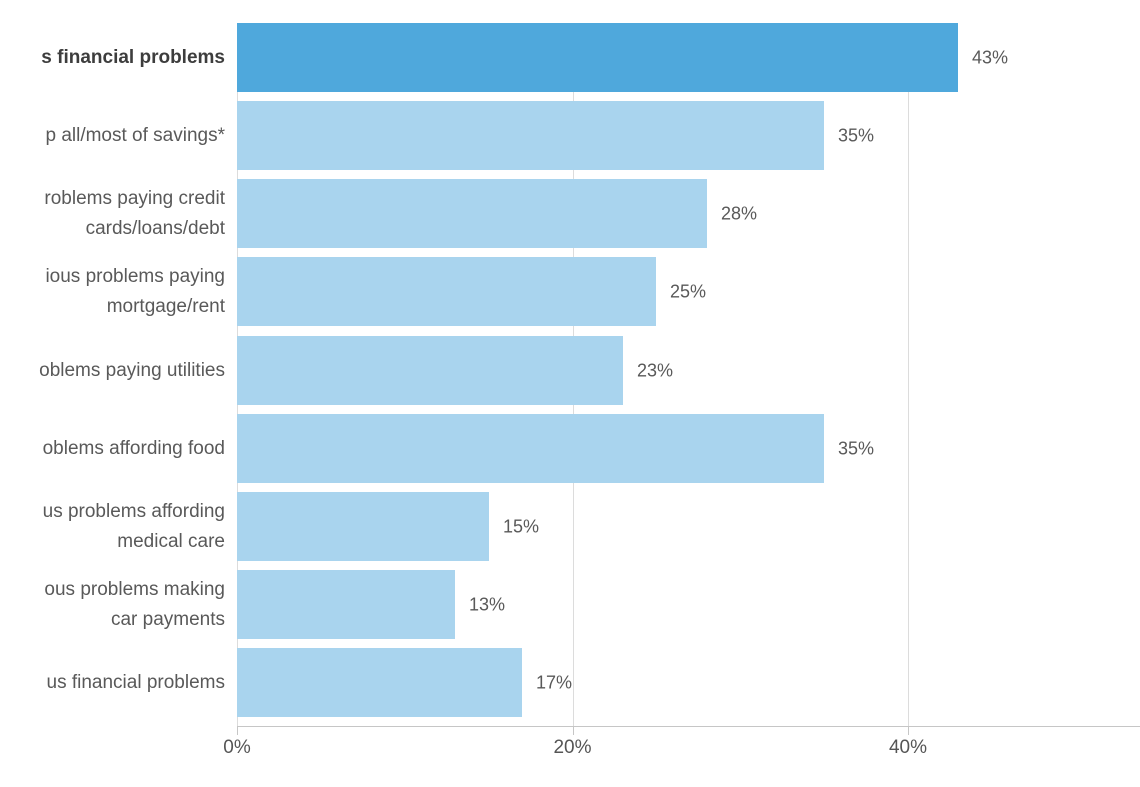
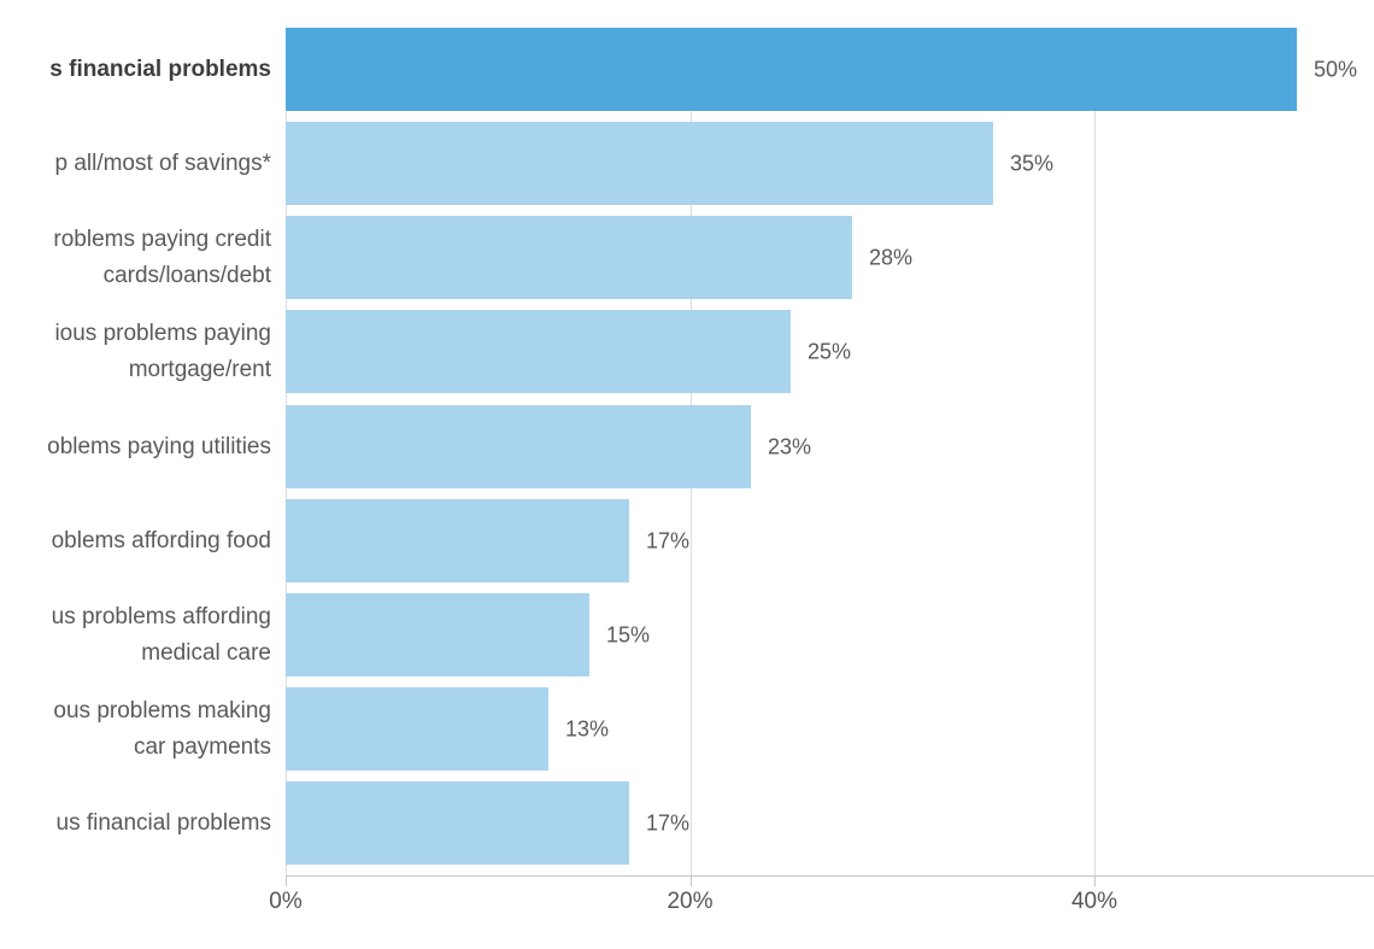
s financial problems: 43% -> 50%
oblems affording food: 35% -> 17%
